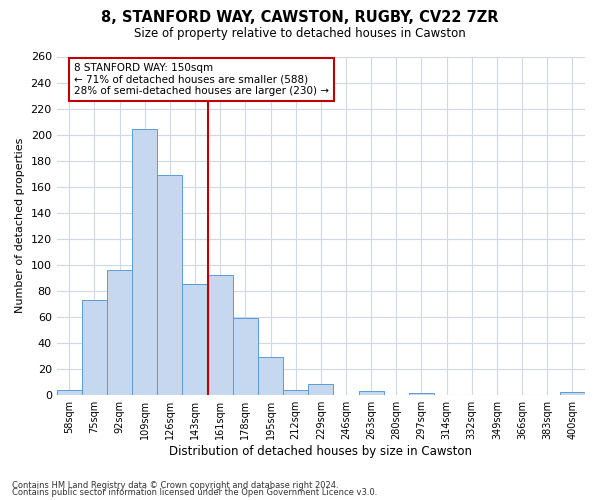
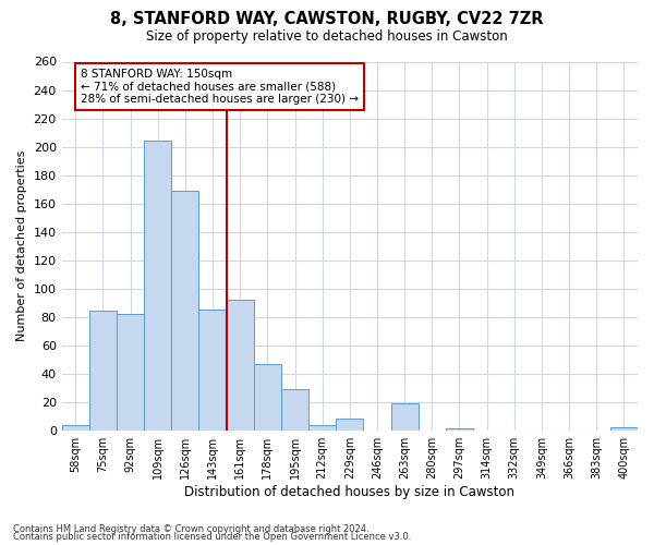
75sqm: 73 -> 84
92sqm: 96 -> 82
178sqm: 59 -> 47
263sqm: 3 -> 19
